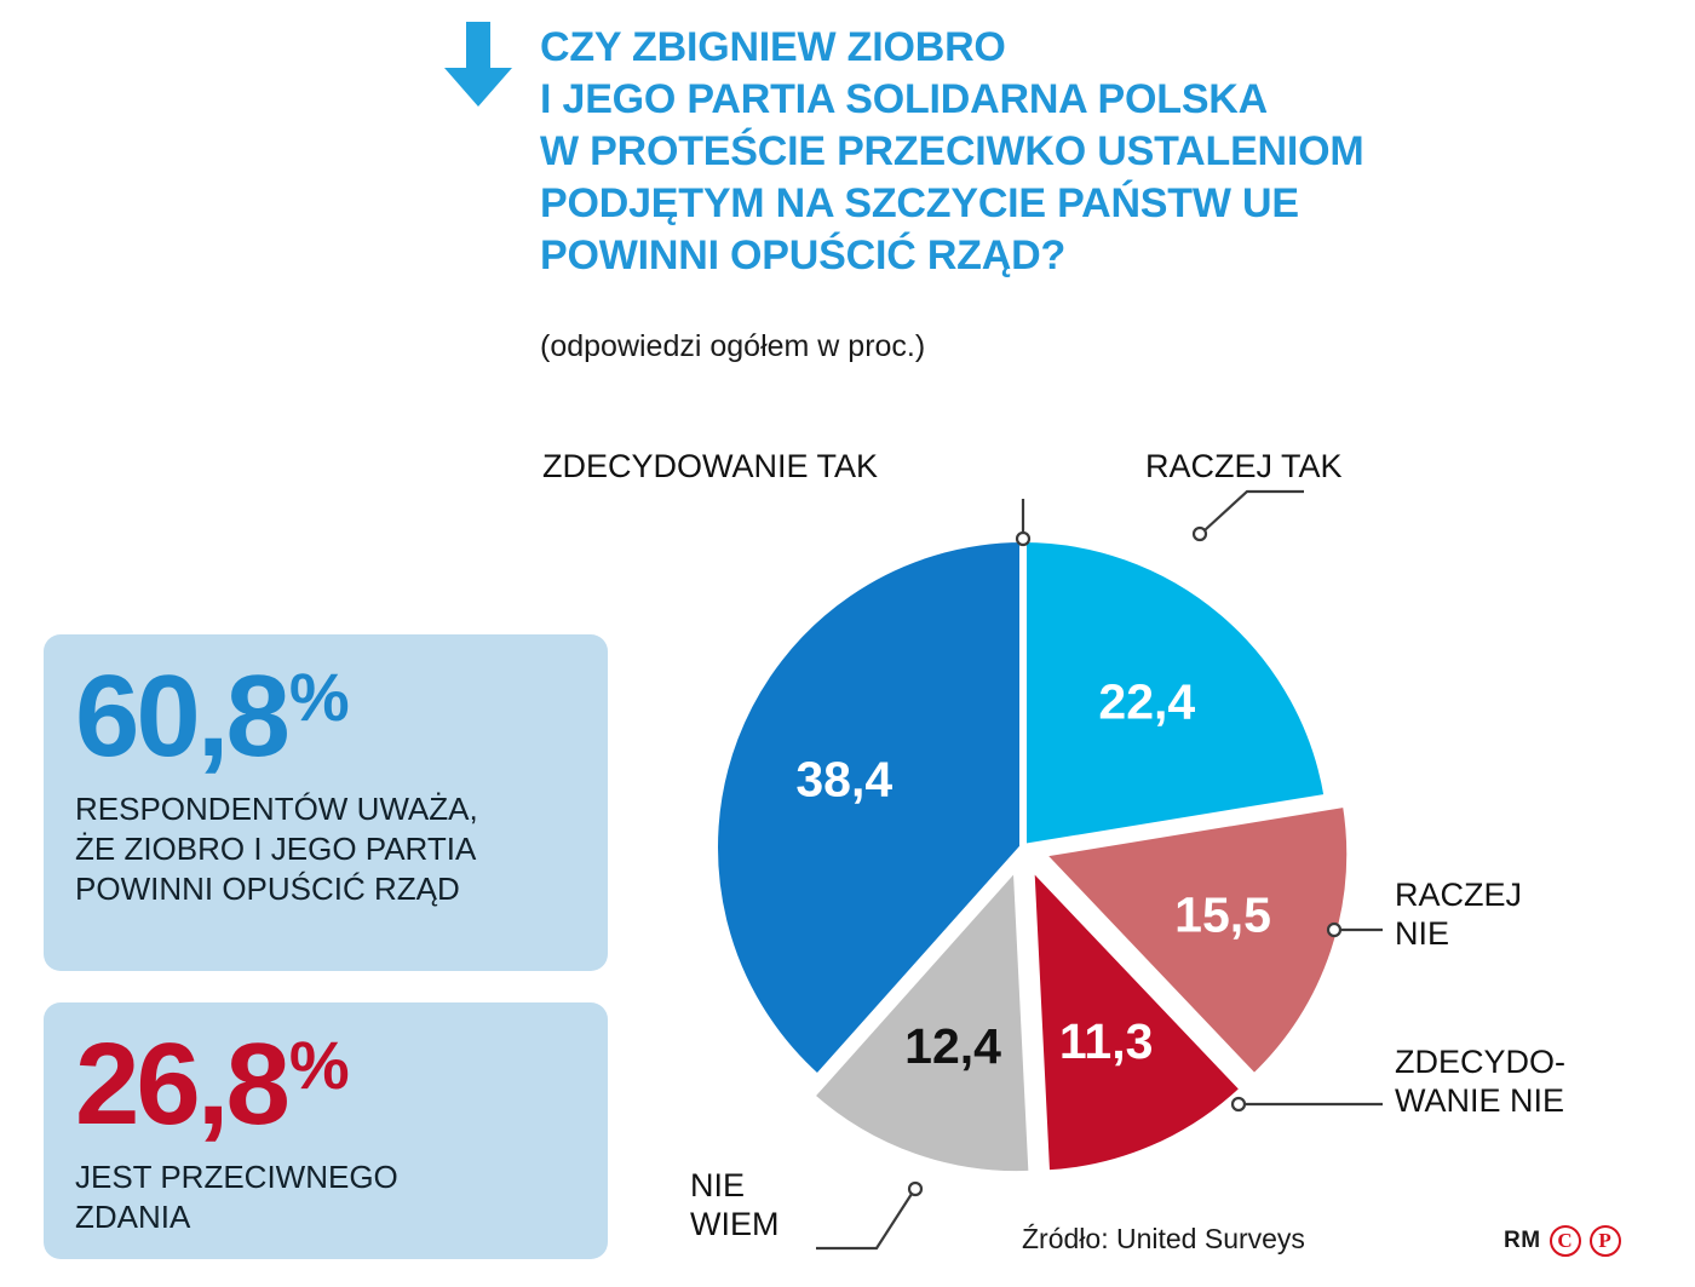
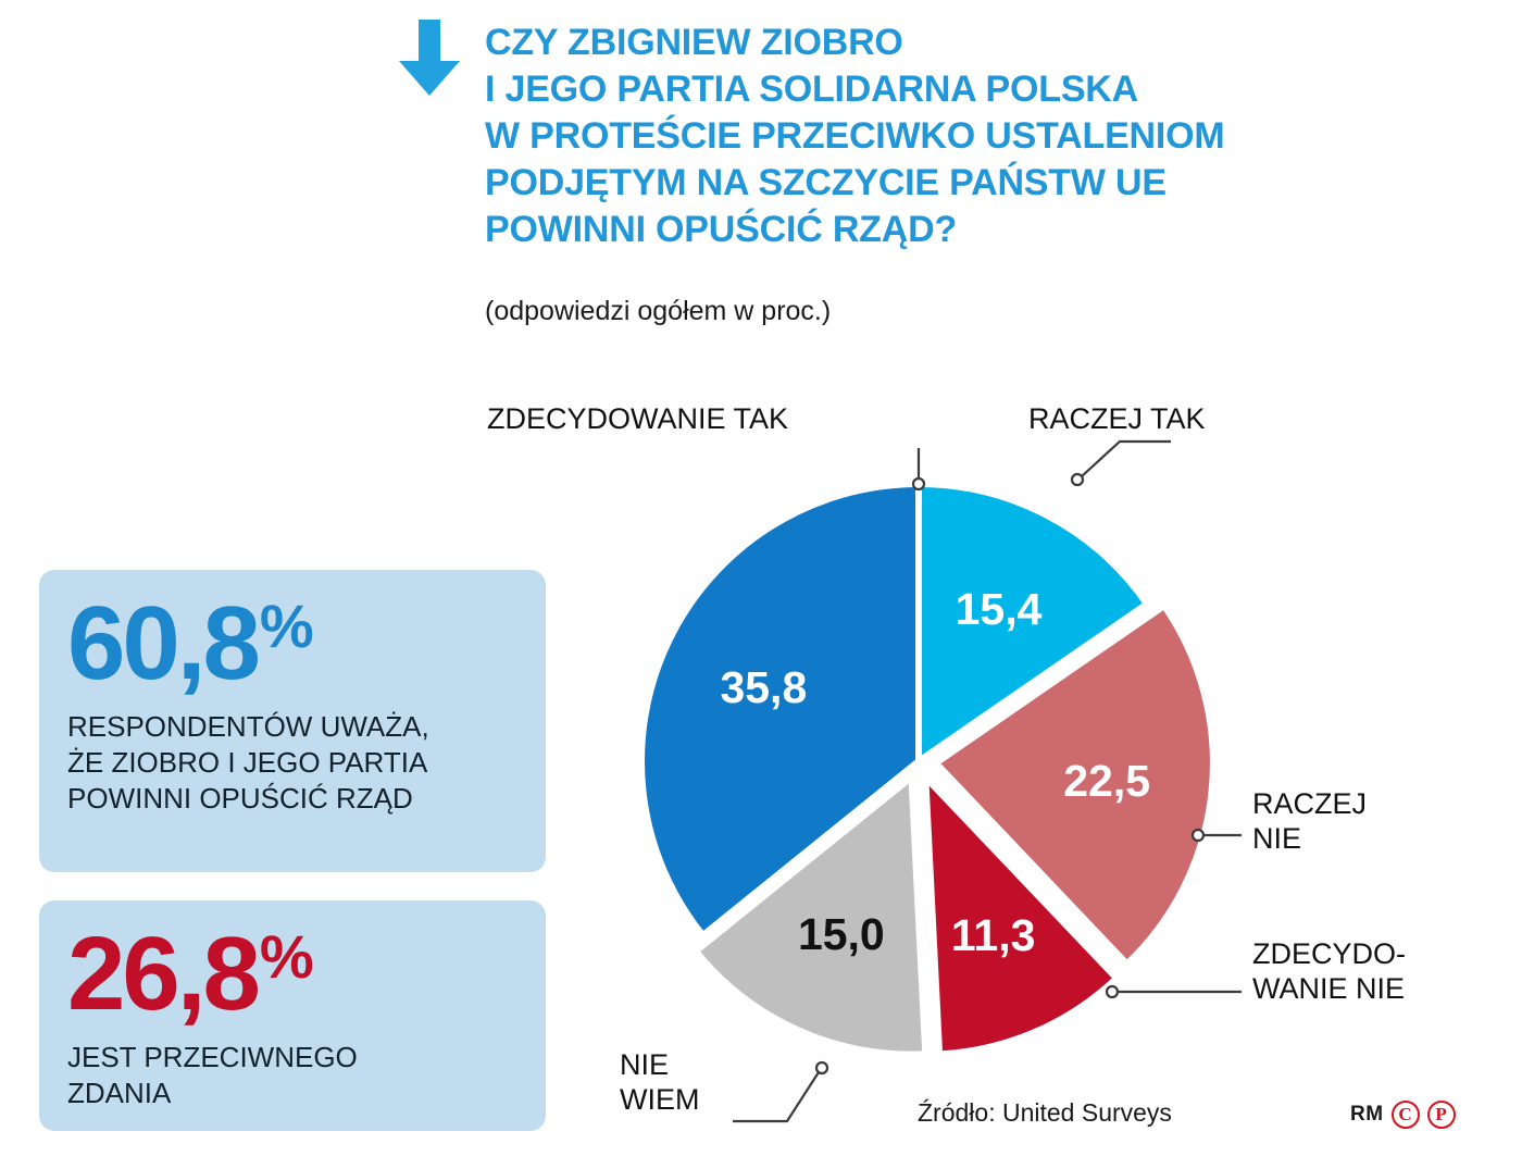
RACZEJ TAK: 22,4 -> 15,4
RACZEJ NIE: 15,5 -> 22,5
NIE WIEM: 12,4 -> 15,0
ZDECYDOWANIE TAK: 38,4 -> 35,8
